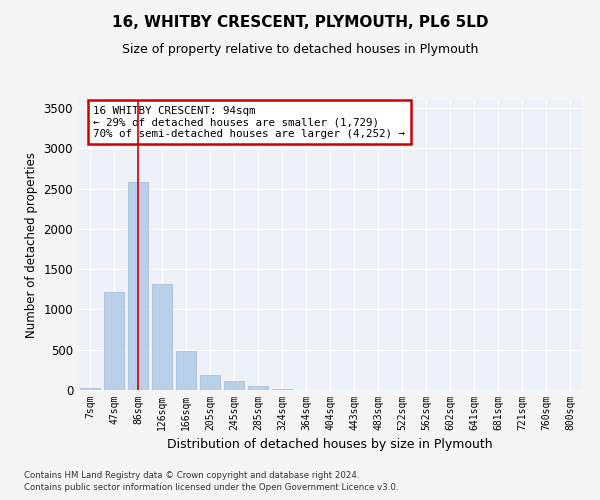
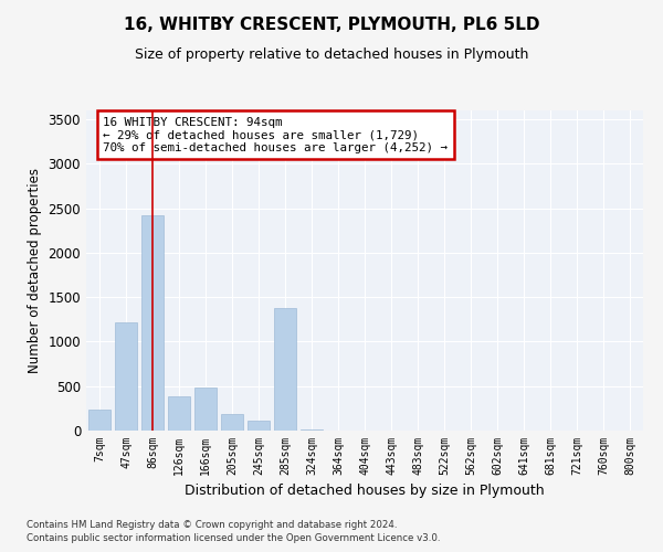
7sqm: 30 -> 240
86sqm: 2580 -> 2420
126sqm: 1320 -> 380
285sqm: 50 -> 1380
